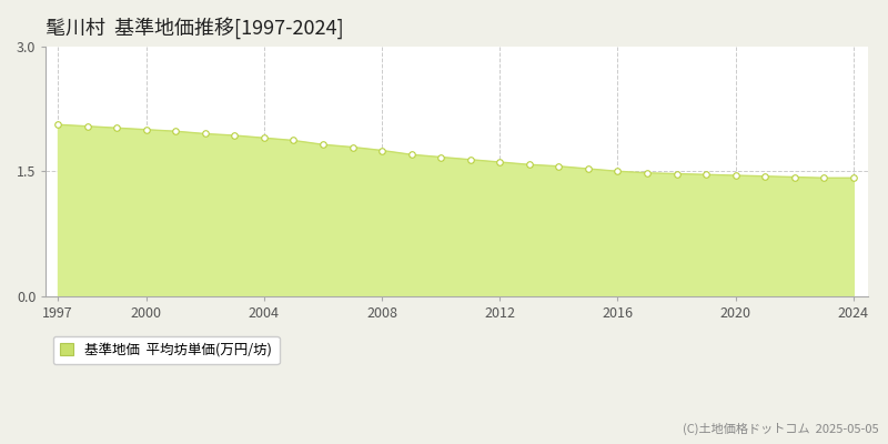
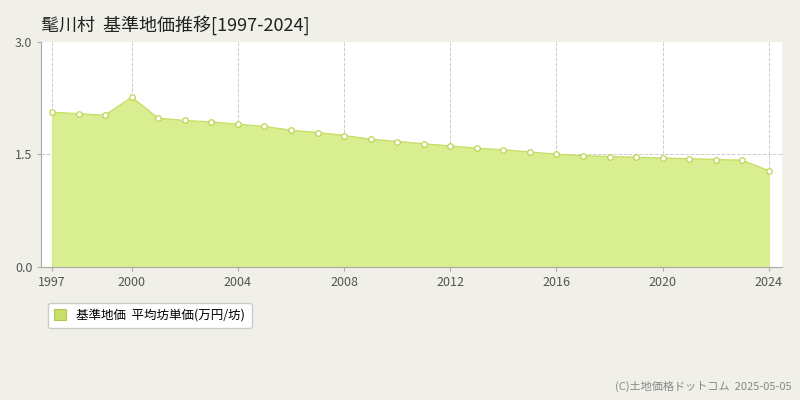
2000: 2.00 -> 2.26
2024: 1.42 -> 1.28
